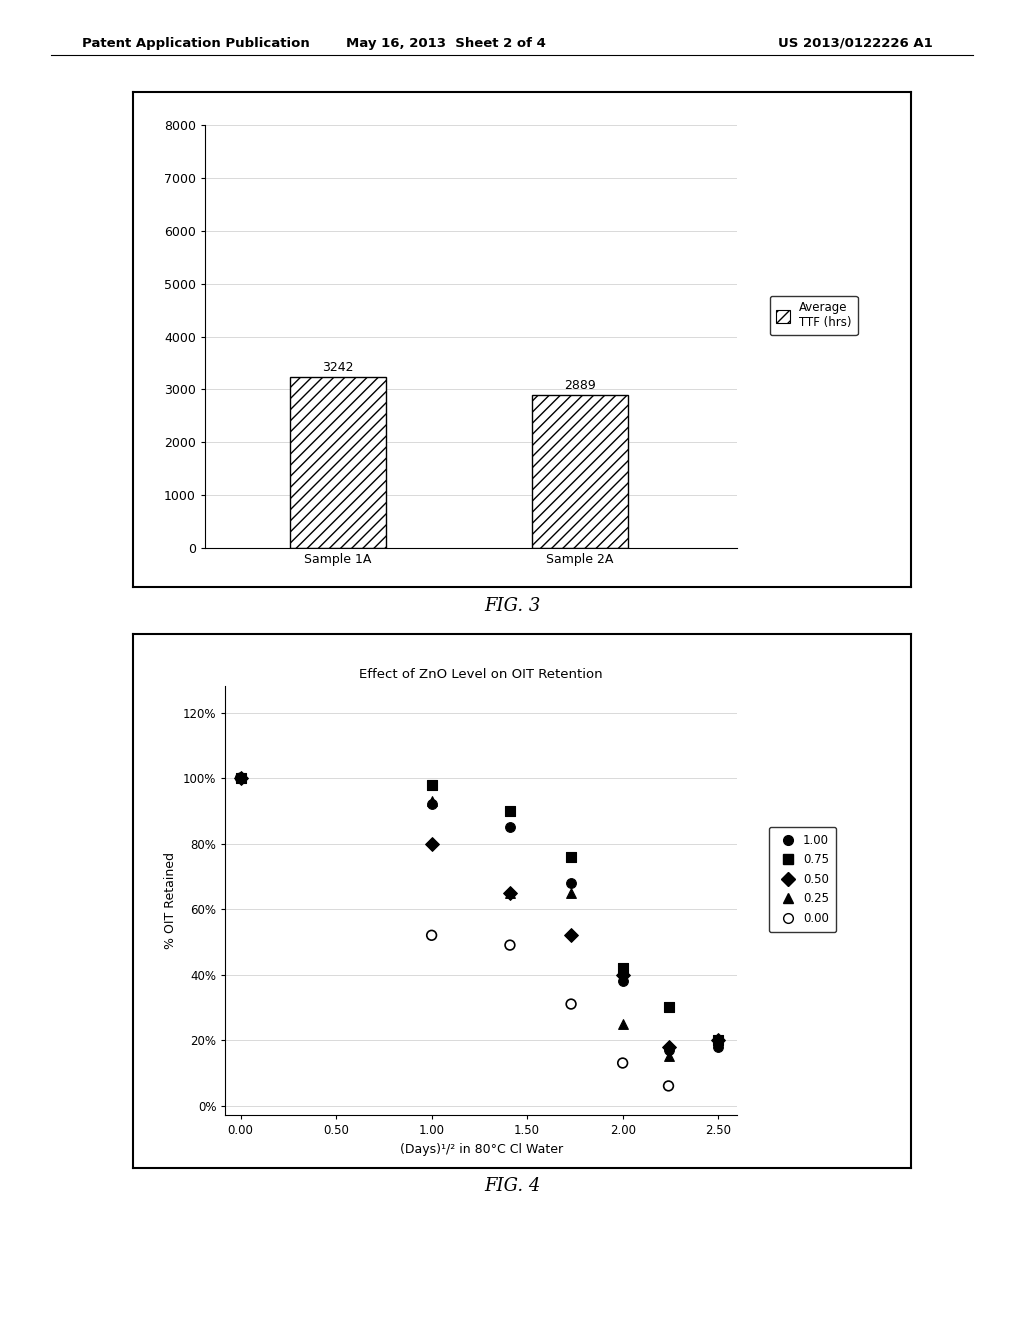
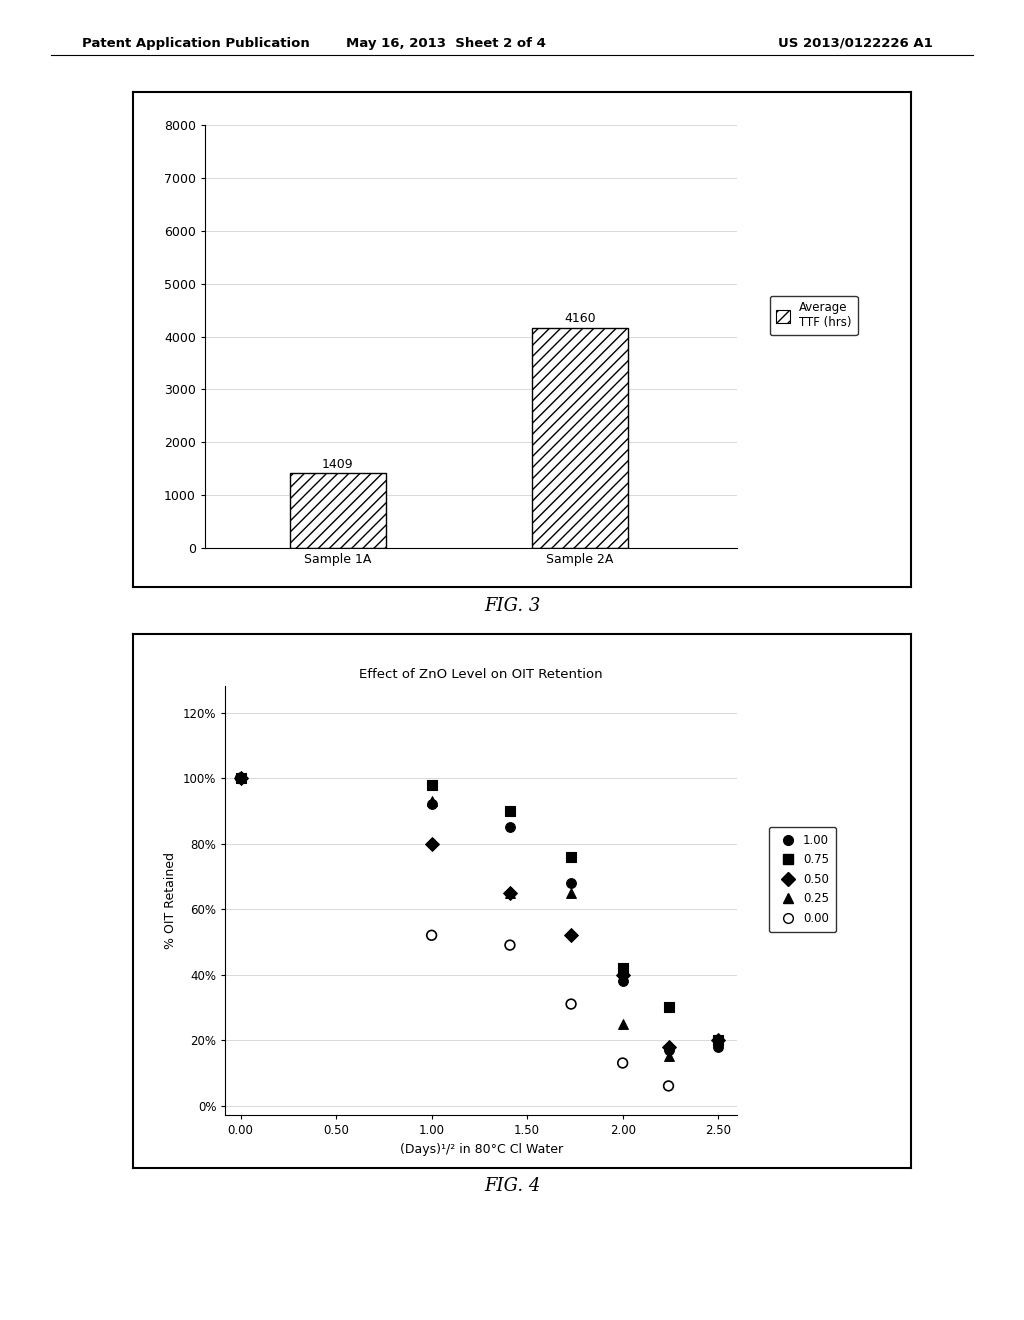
Sample 1A: 3242 -> 1409
Sample 2A: 2889 -> 4160
